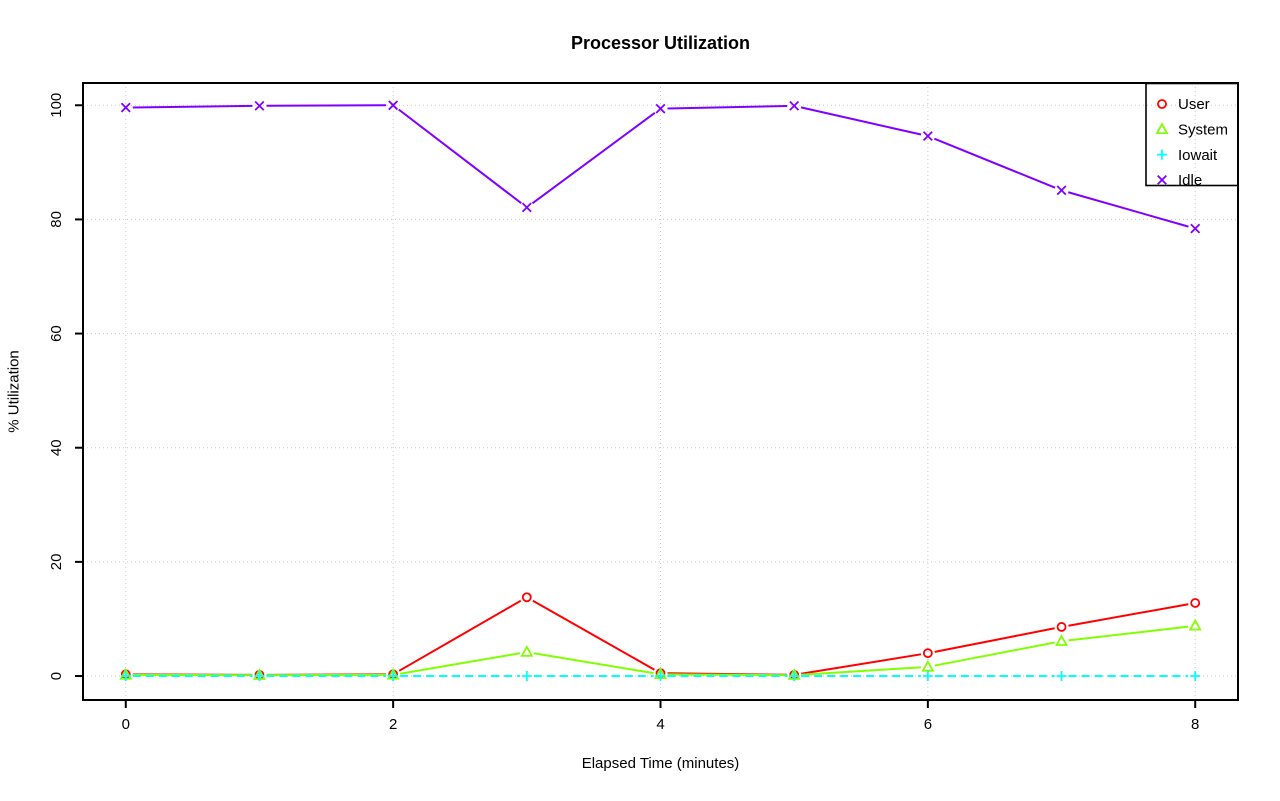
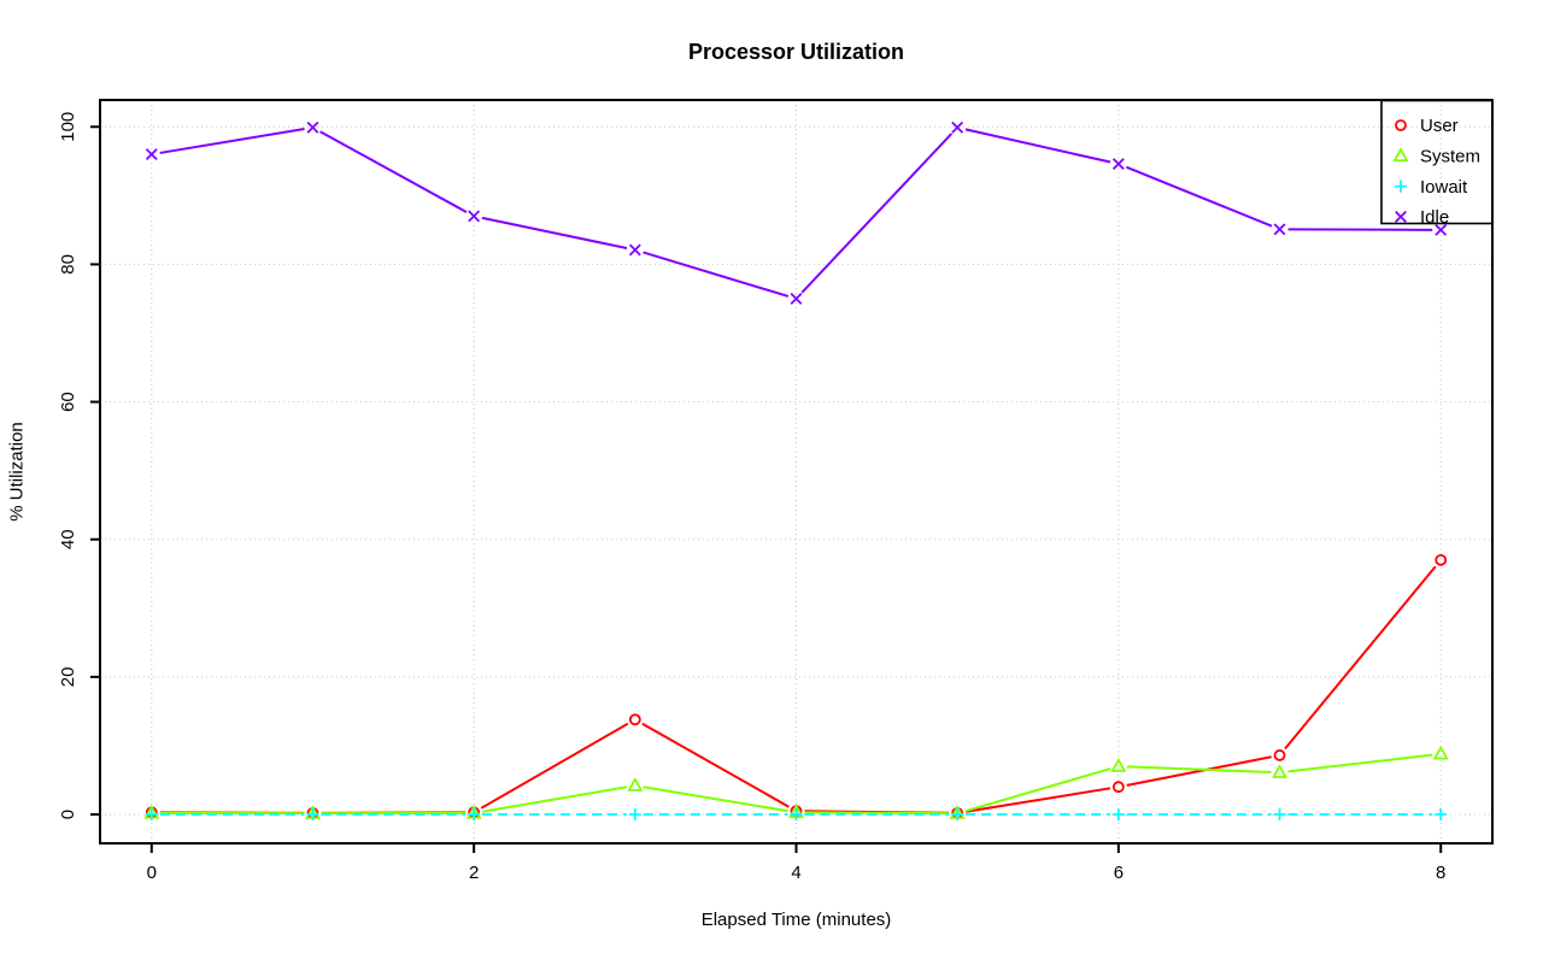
Idle/0: 100 -> 96
Idle/2: 100 -> 87
Idle/4: 99 -> 75
System/6: 2 -> 7
User/8: 13 -> 37
Idle/8: 78 -> 85
